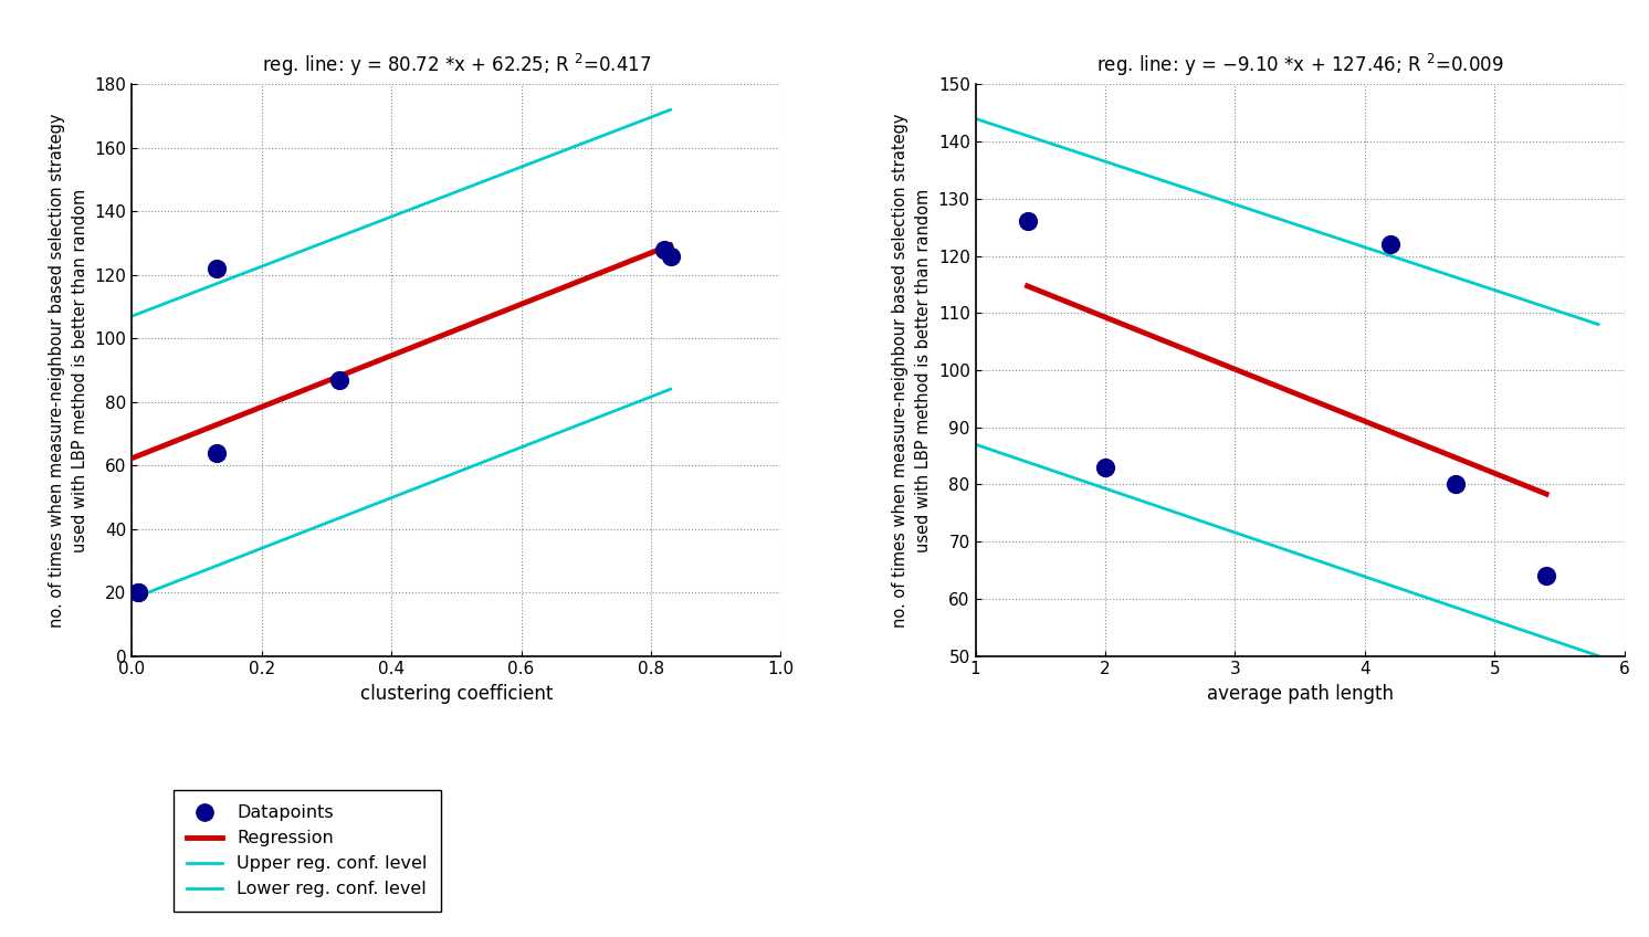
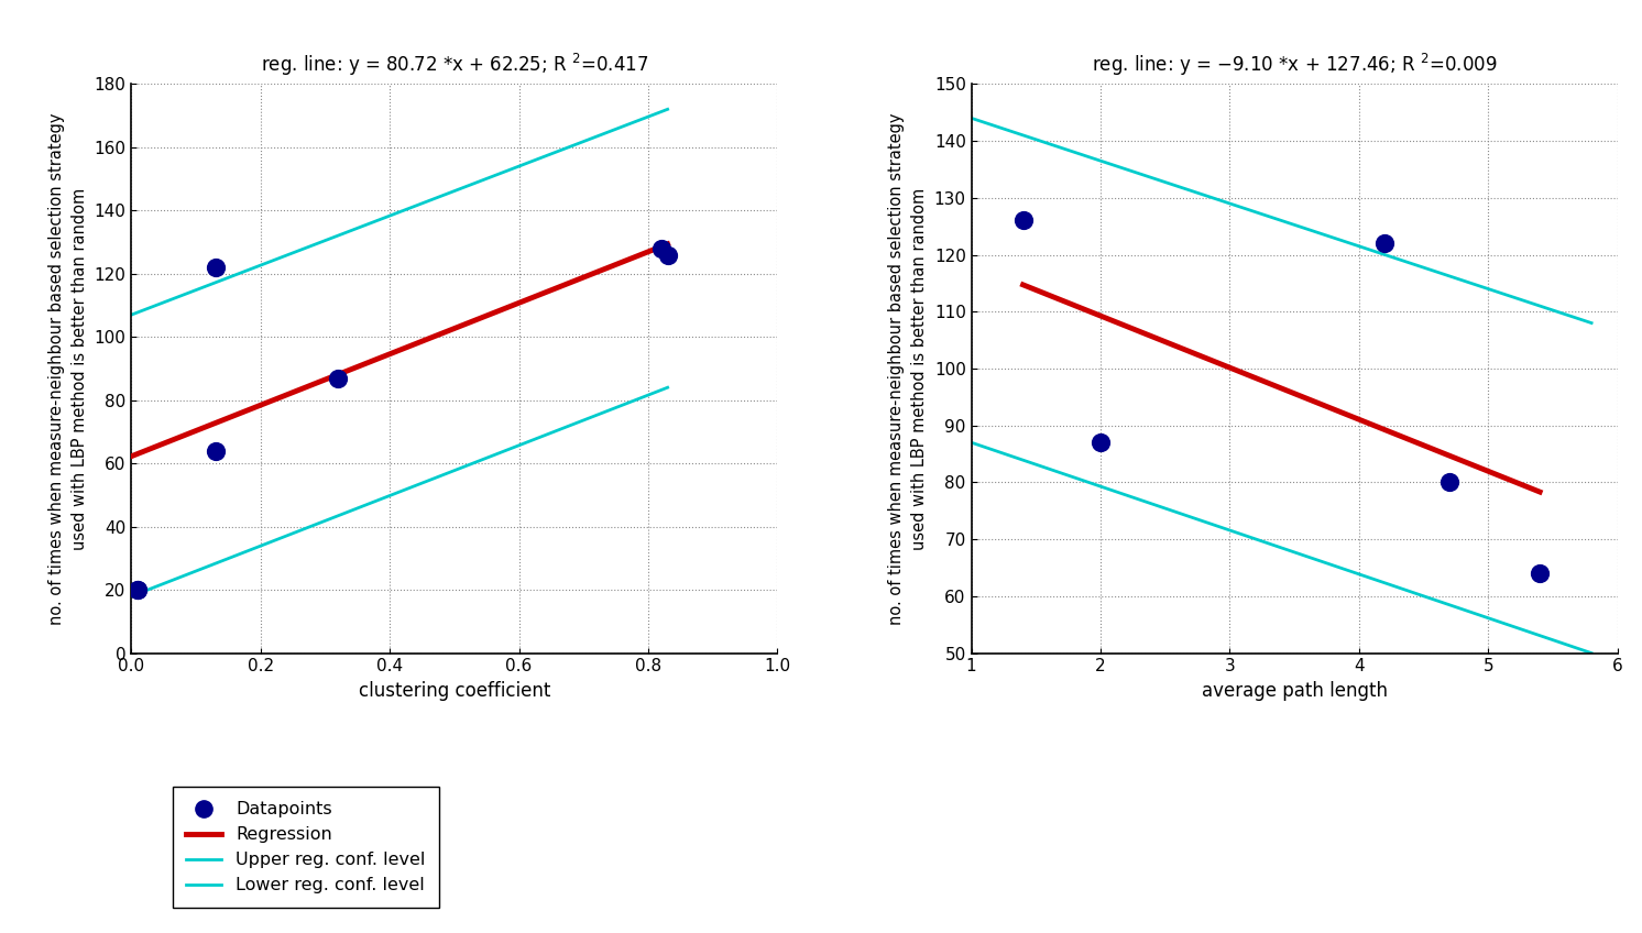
2: 83 -> 87
